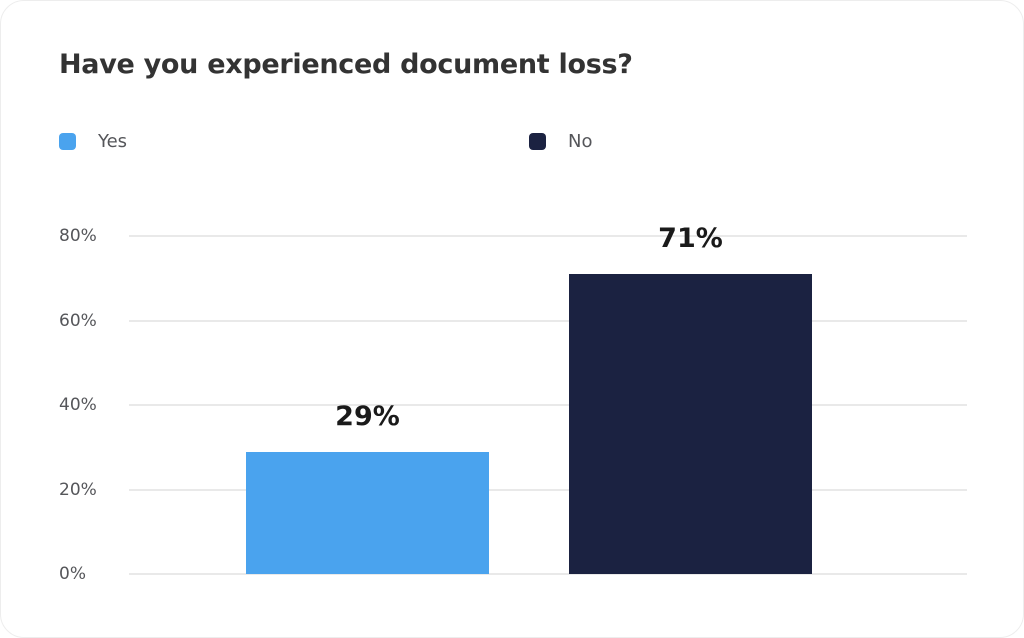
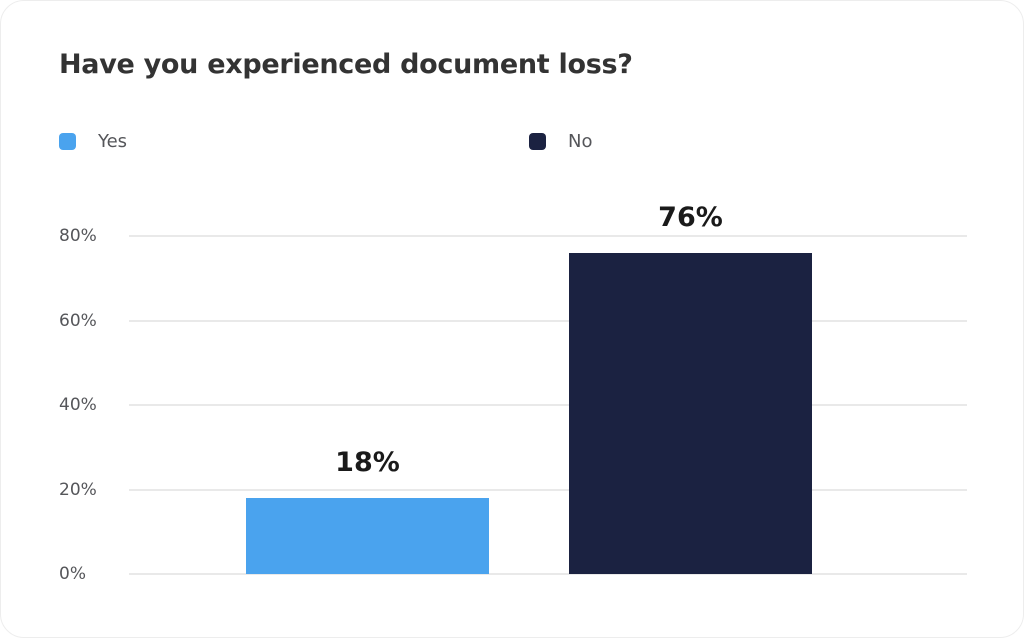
Yes: 29% -> 18%
No: 71% -> 76%
